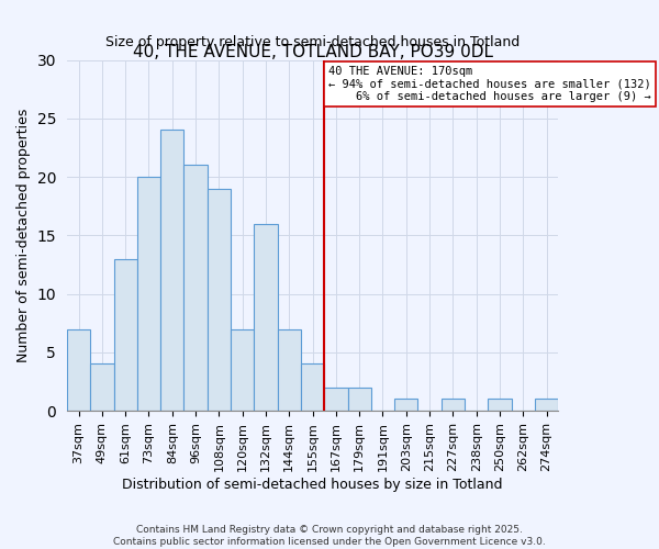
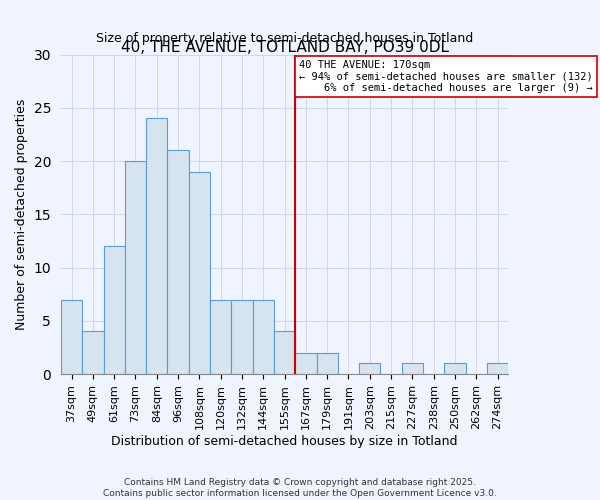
61sqm: 13 -> 12
132sqm: 16 -> 7
